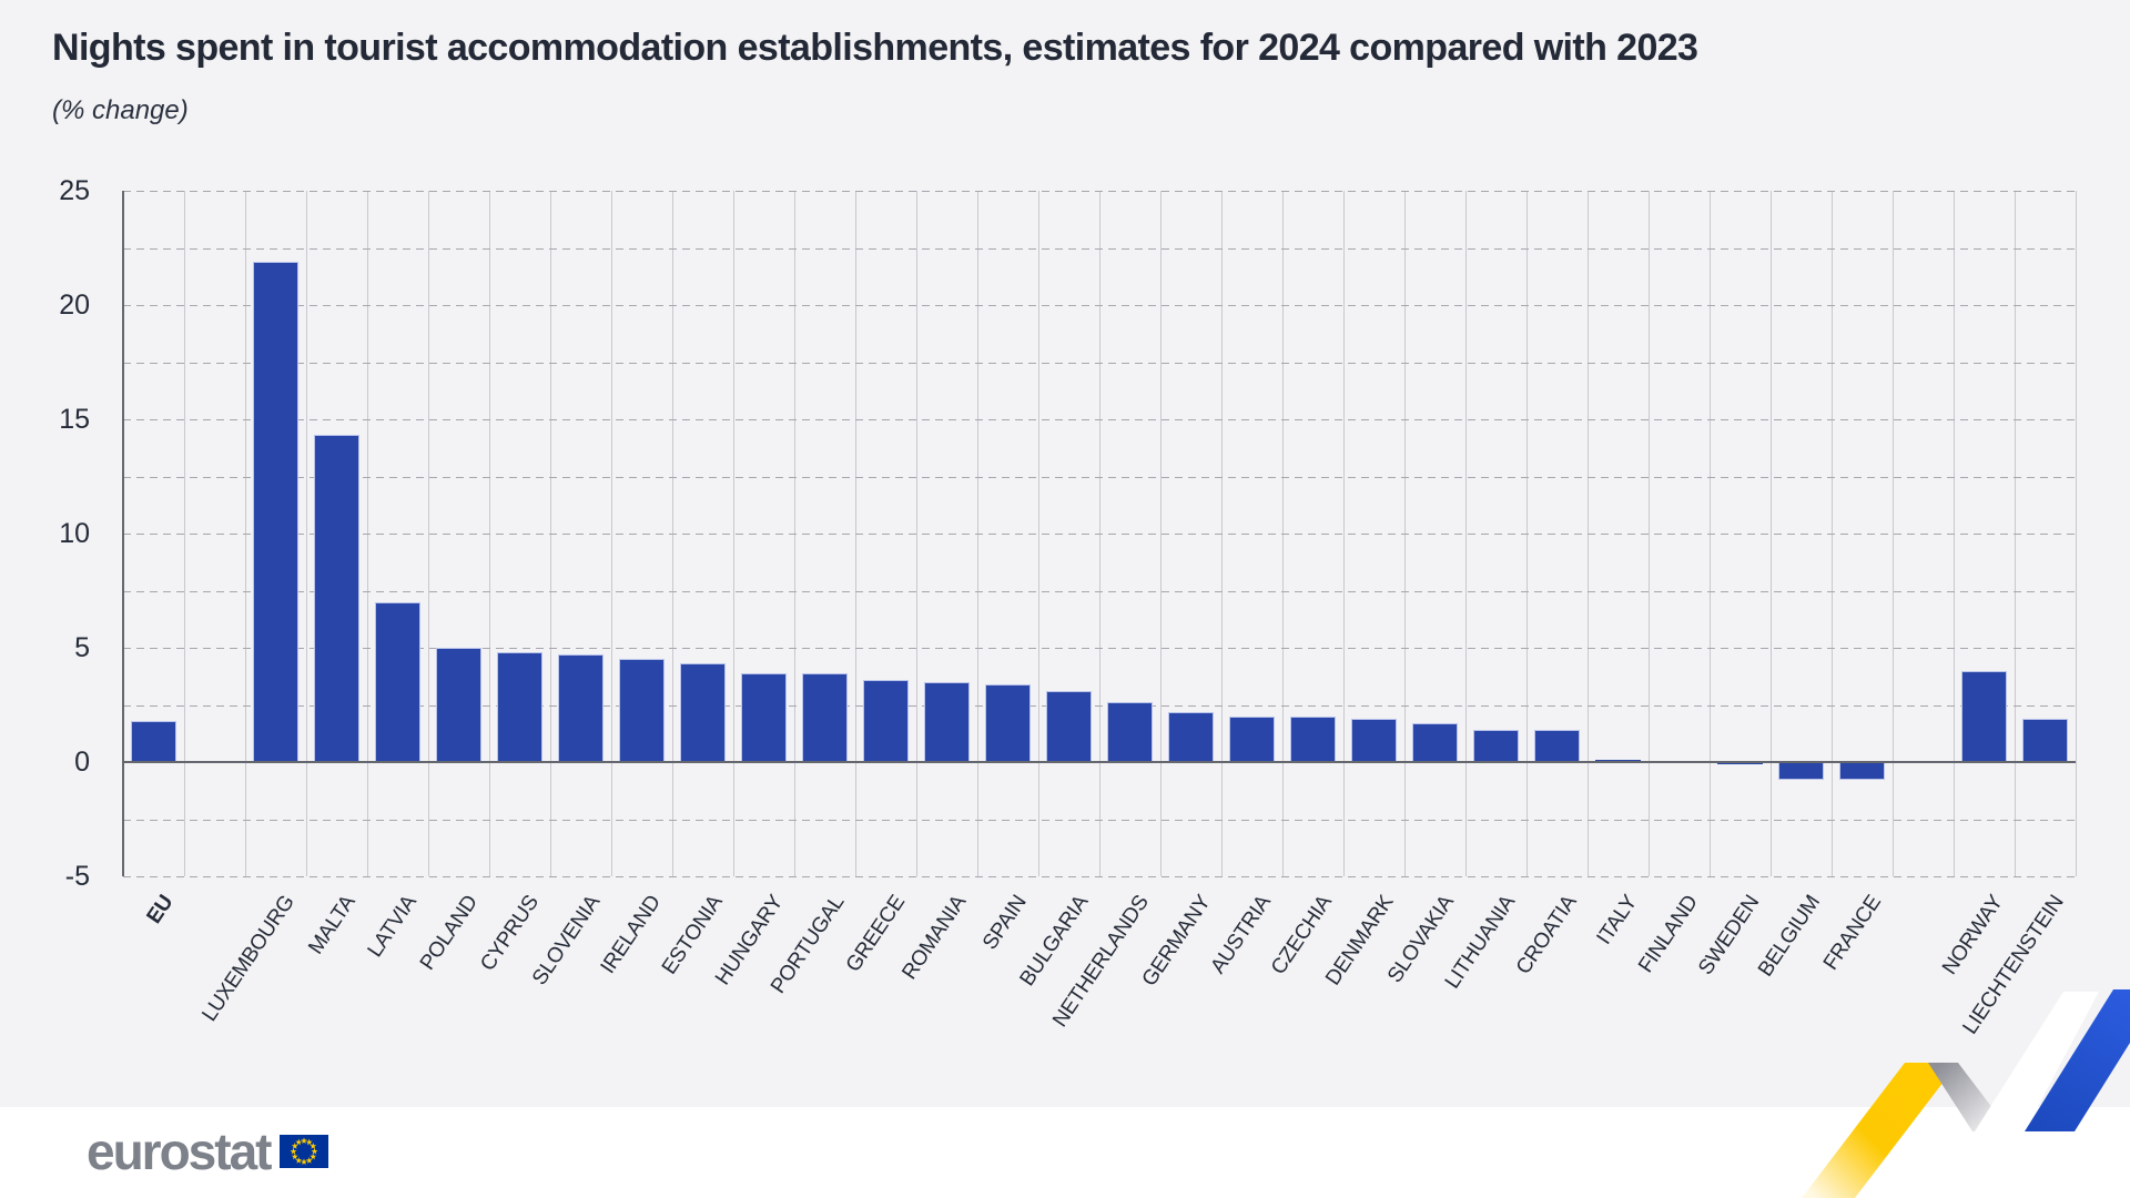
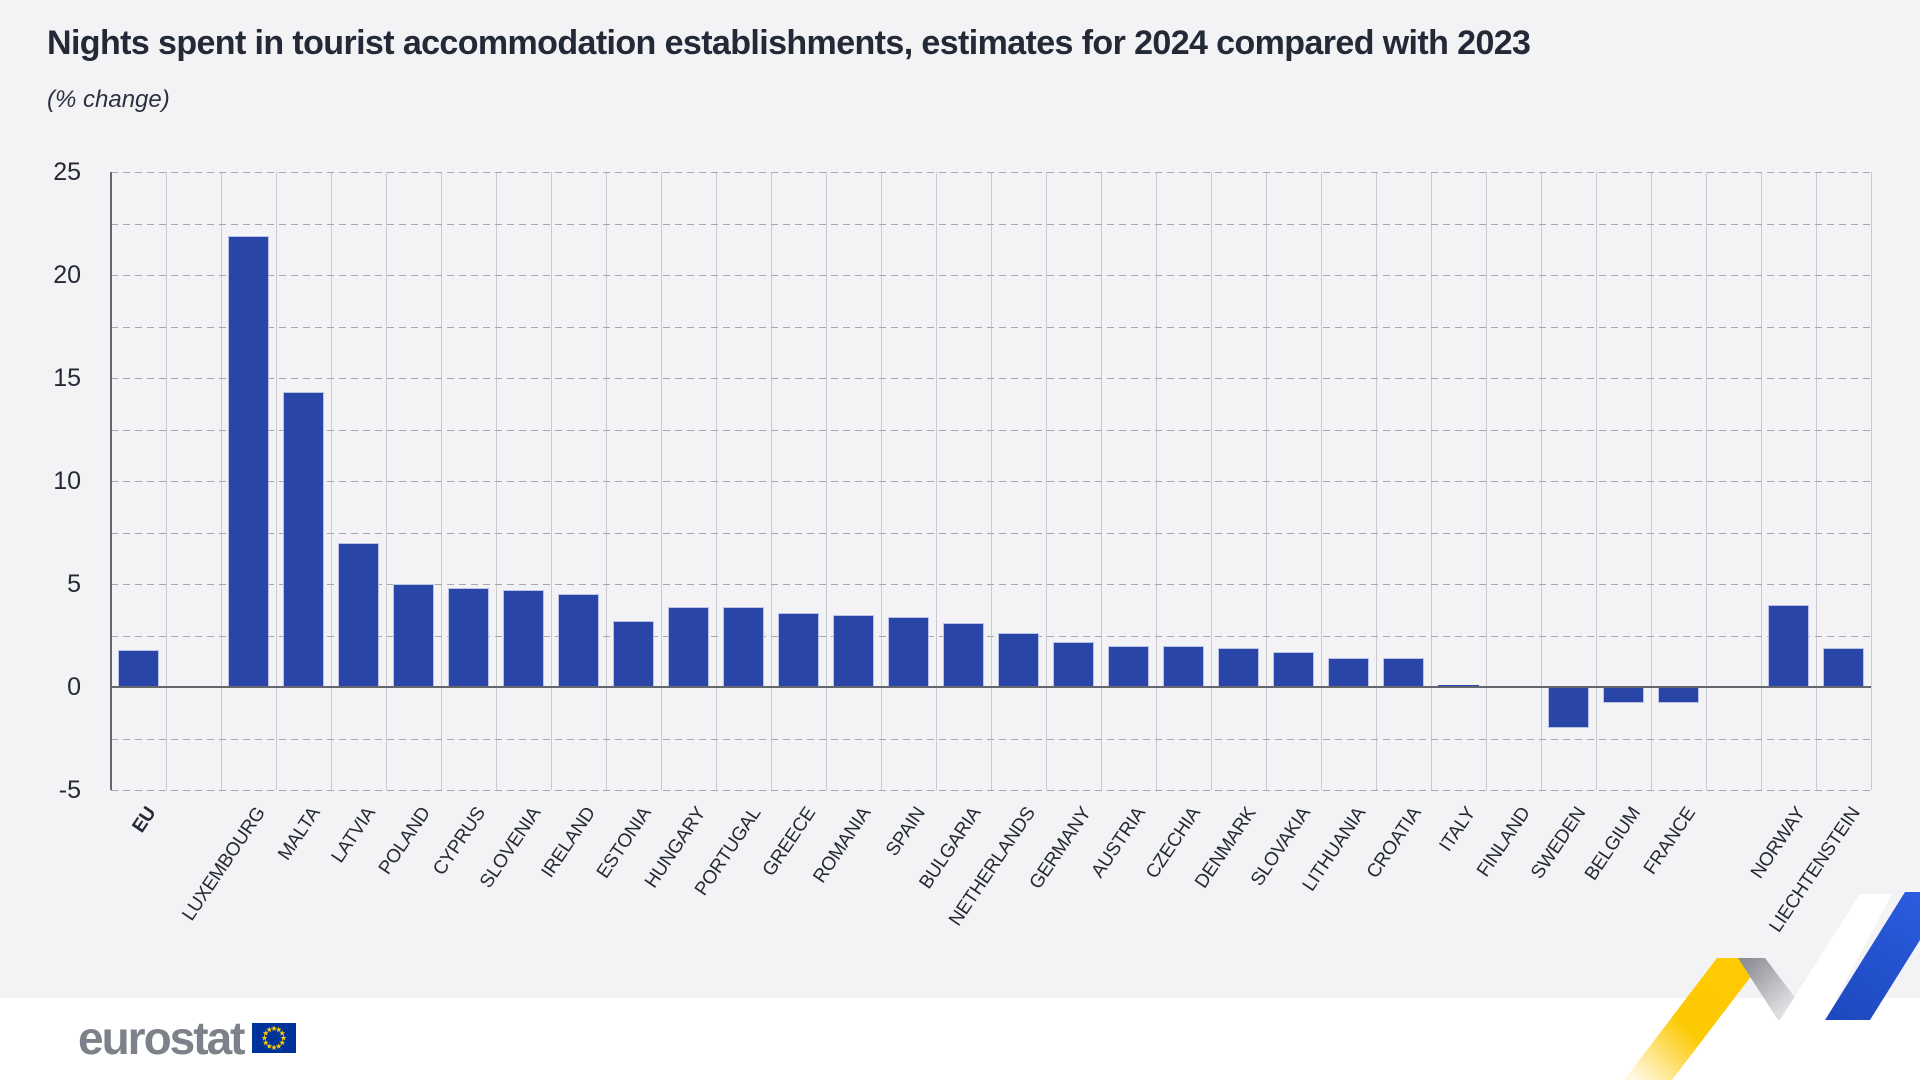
ESTONIA: 4.3 -> 3.2
SWEDEN: -0.1 -> -2.0
